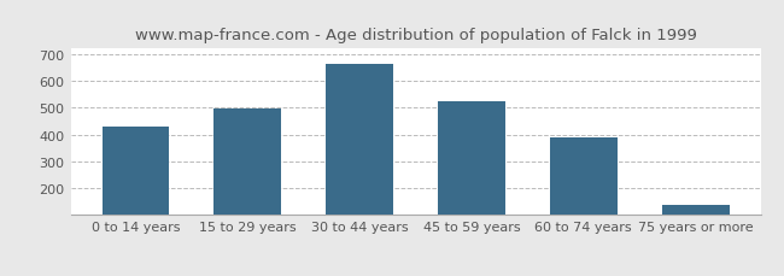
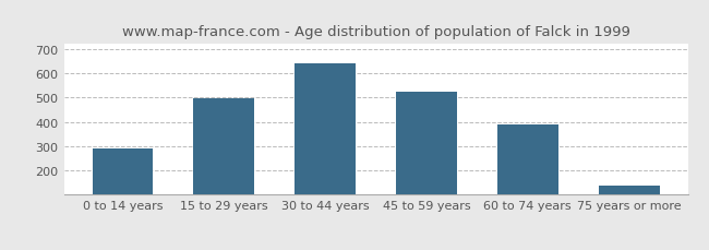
0 to 14 years: 430 -> 290
30 to 44 years: 665 -> 640
